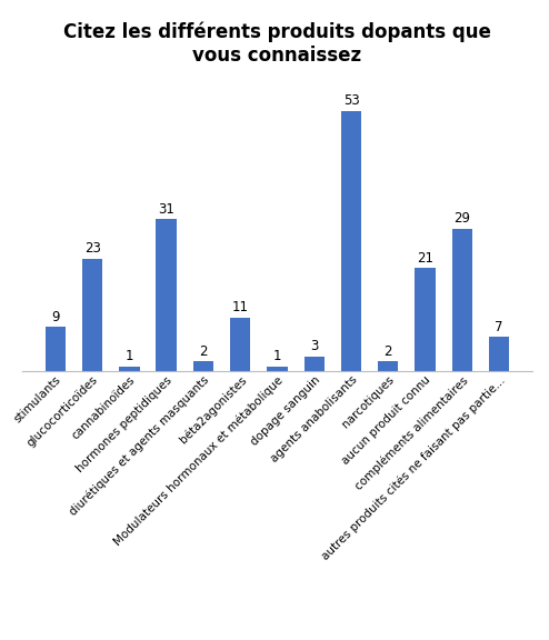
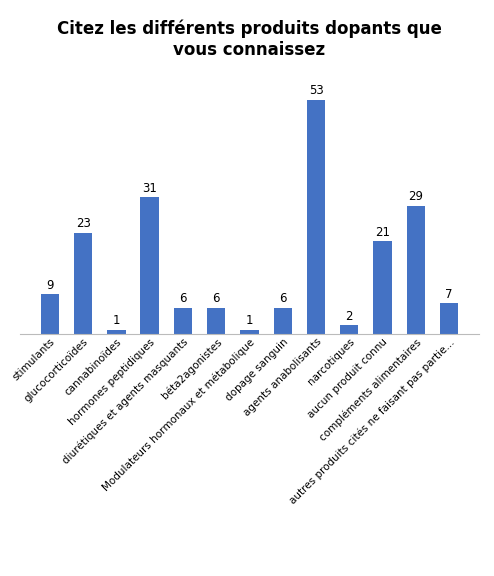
diurétiques et agents masquants: 2 -> 6
béta2agonistes: 11 -> 6
dopage sanguin: 3 -> 6
